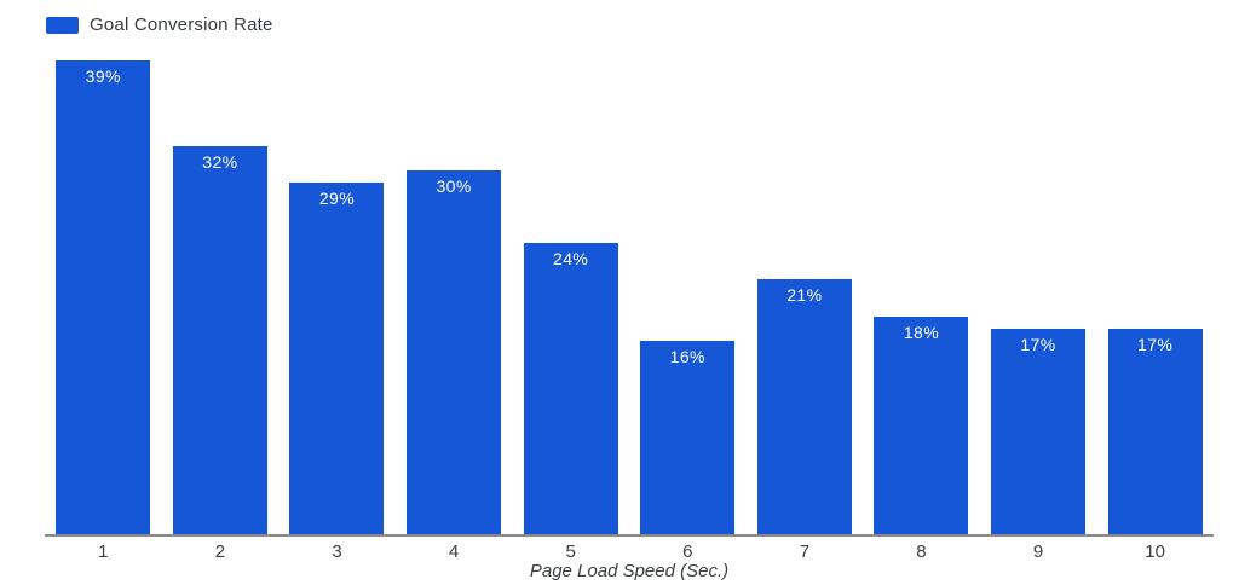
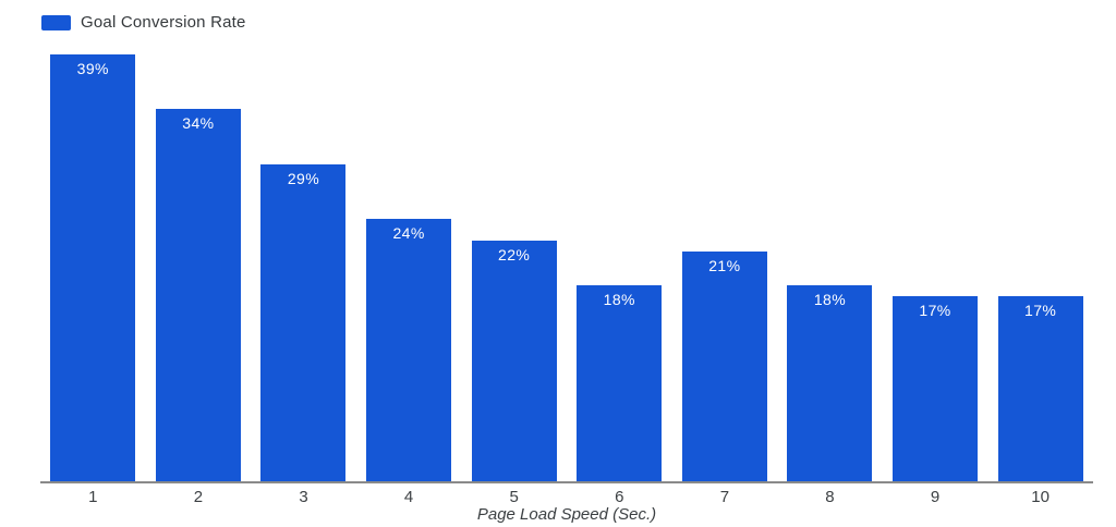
2: 32% -> 34%
4: 30% -> 24%
5: 24% -> 22%
6: 16% -> 18%
